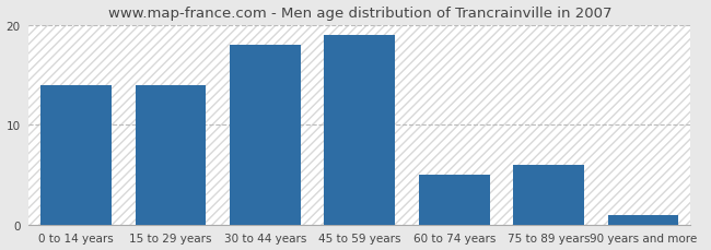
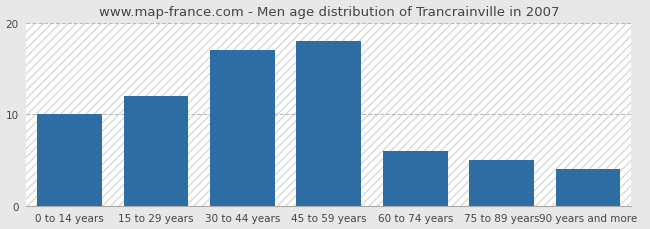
0 to 14 years: 14 -> 10
15 to 29 years: 14 -> 12
30 to 44 years: 18 -> 17
45 to 59 years: 19 -> 18
60 to 74 years: 5 -> 6
75 to 89 years: 6 -> 5
90 years and more: 1 -> 4
